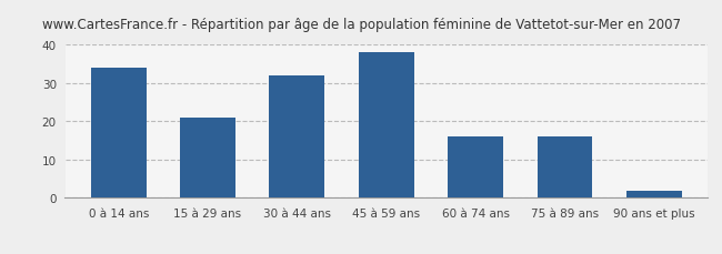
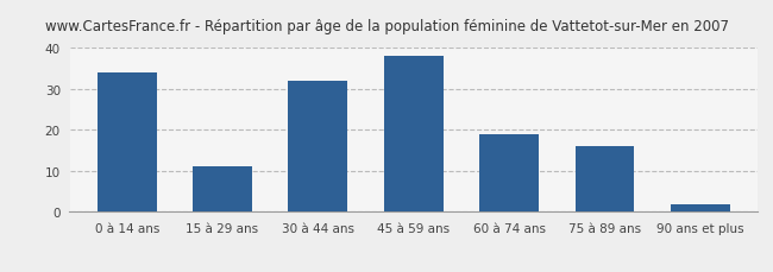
15 à 29 ans: 21 -> 11
60 à 74 ans: 16 -> 19
